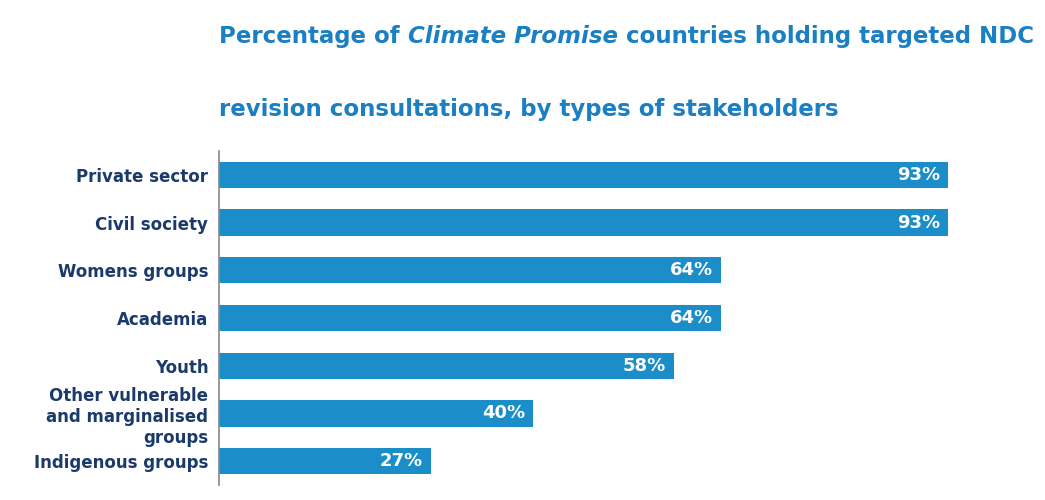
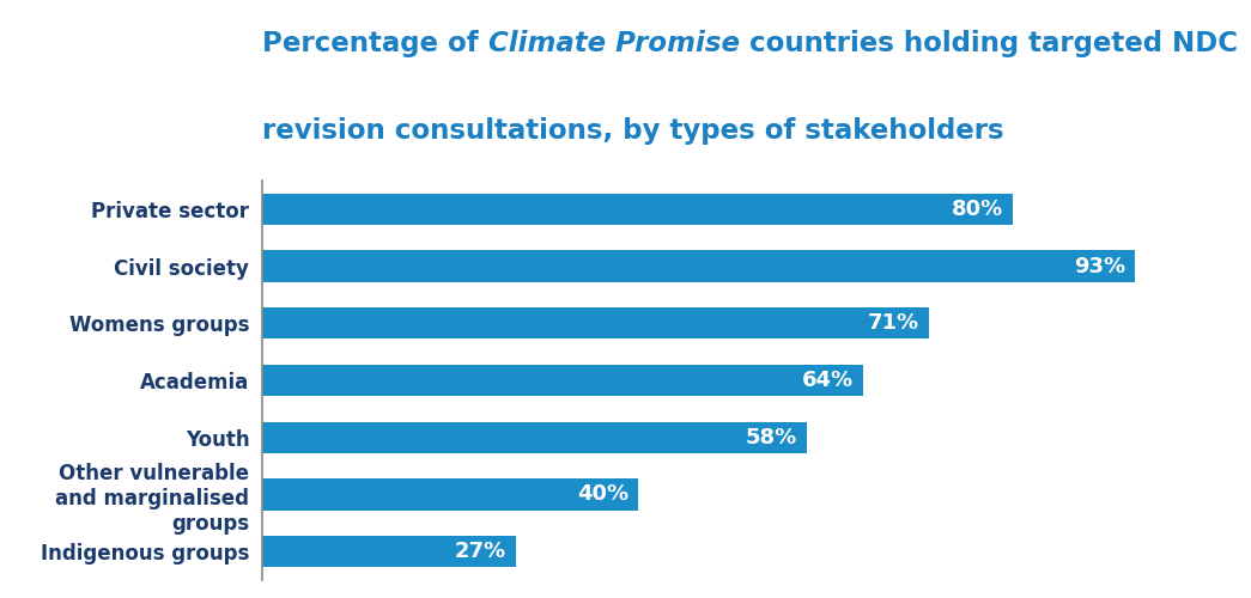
Private sector: 93% -> 80%
Womens groups: 64% -> 71%
